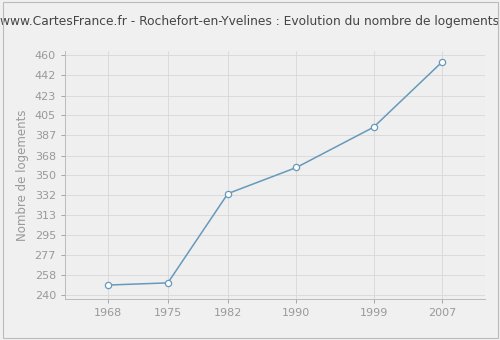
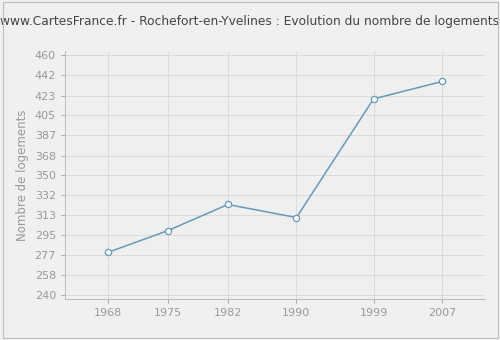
1968: 249 -> 279
1975: 251 -> 299
1982: 333 -> 323
1990: 357 -> 311
1999: 394 -> 420
2007: 454 -> 436
